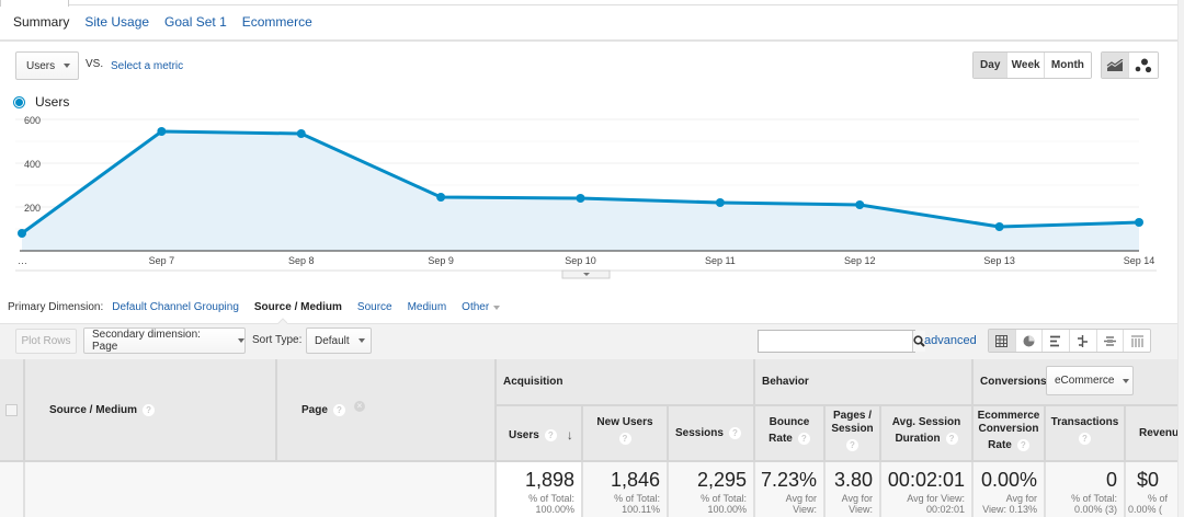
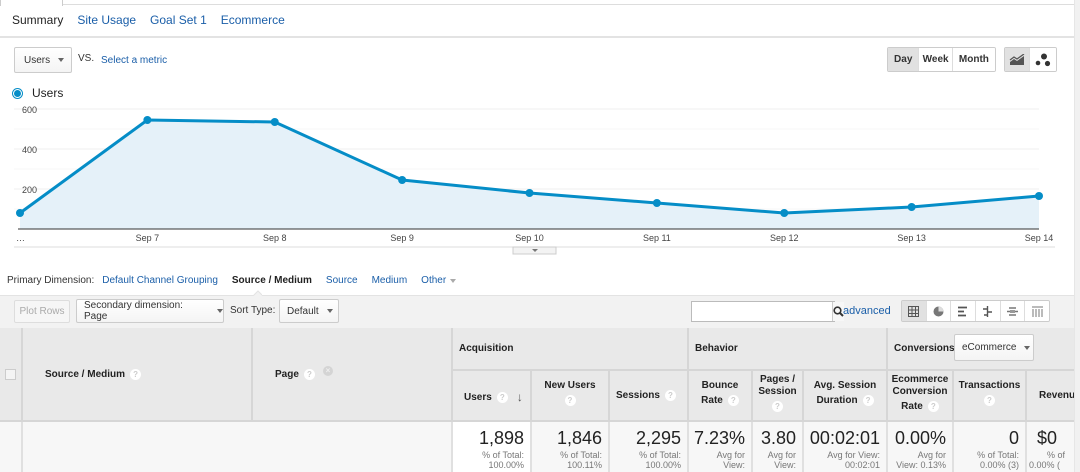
Sep 10: 240 -> 180
Sep 11: 220 -> 130
Sep 12: 210 -> 80
Sep 14: 130 -> 160
